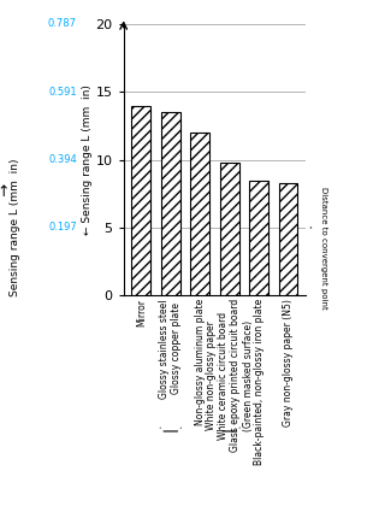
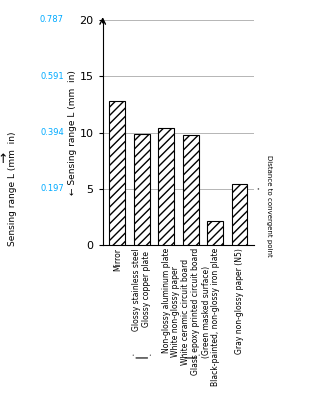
Mirror: 14.0 -> 12.8
Glossy stainless steel Glossy copper plate: 13.5 -> 9.9
Non-glossy aluminum plate: 12.0 -> 10.4
Black-painted, non-glossy iron plate: 8.5 -> 2.2
Gray non-glossy paper (N5): 8.3 -> 5.4
